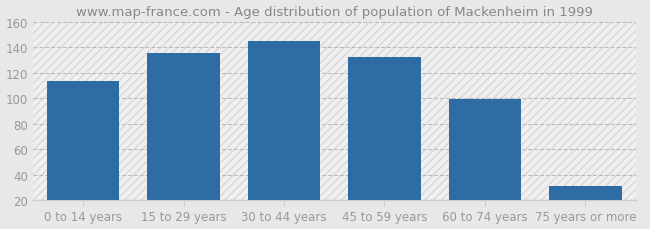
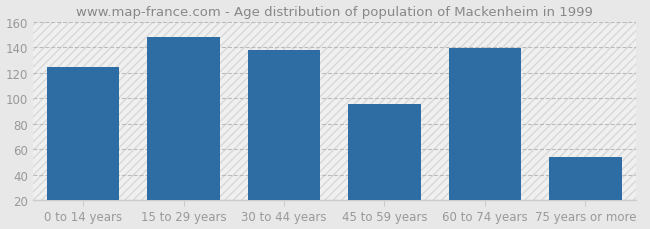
0 to 14 years: 113 -> 124
15 to 29 years: 135 -> 148
30 to 44 years: 145 -> 138
45 to 59 years: 132 -> 95
60 to 74 years: 99 -> 139
75 years or more: 31 -> 54
